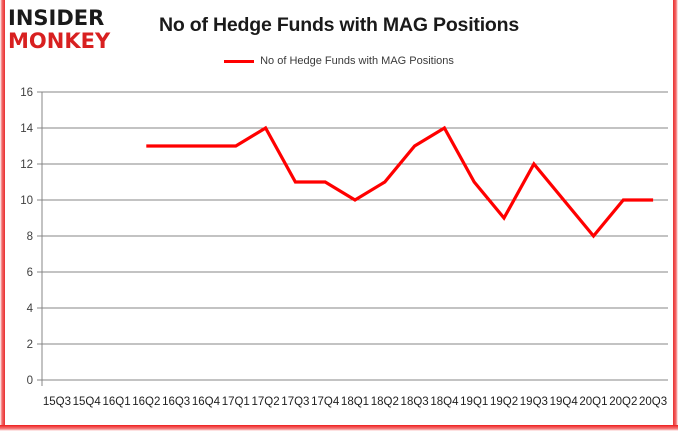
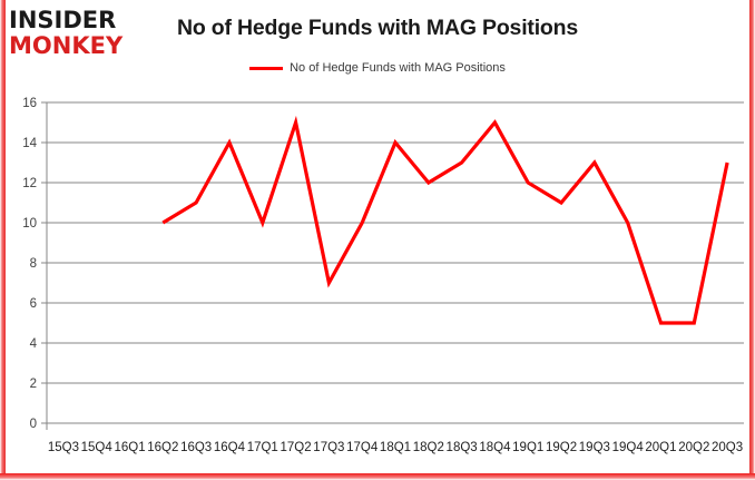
16Q2: 13 -> 10
16Q3: 13 -> 11
16Q4: 13 -> 14
17Q1: 13 -> 10
17Q2: 14 -> 15
17Q3: 11 -> 7
17Q4: 11 -> 10
18Q1: 10 -> 14
18Q2: 11 -> 12
18Q4: 14 -> 15
19Q1: 11 -> 12
19Q2: 9 -> 11
19Q3: 12 -> 13
20Q1: 8 -> 5
20Q2: 10 -> 5
20Q3: 10 -> 13
